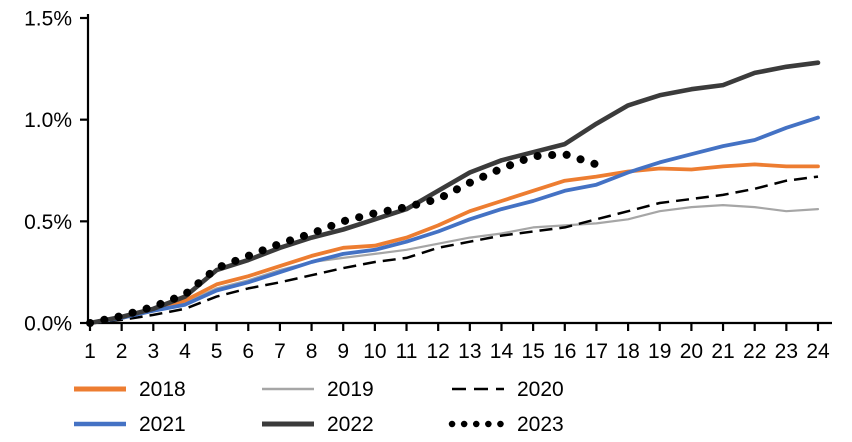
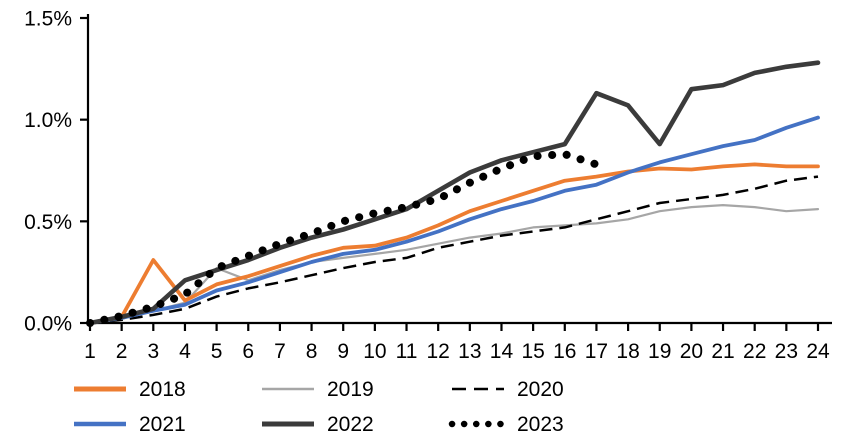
2018/3: 0.07% -> 0.31%
2022/4: 0.13% -> 0.21%
2019/5: 0.17% -> 0.27%
2022/17: 0.98% -> 1.13%
2022/19: 1.12% -> 0.88%
